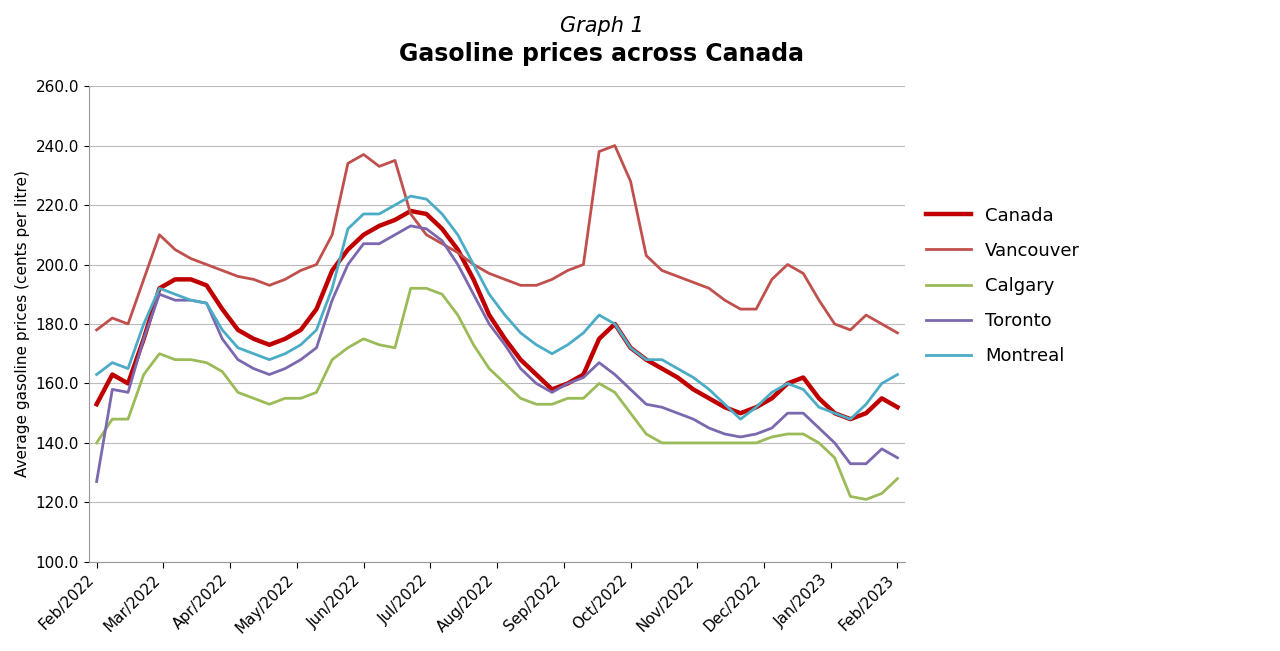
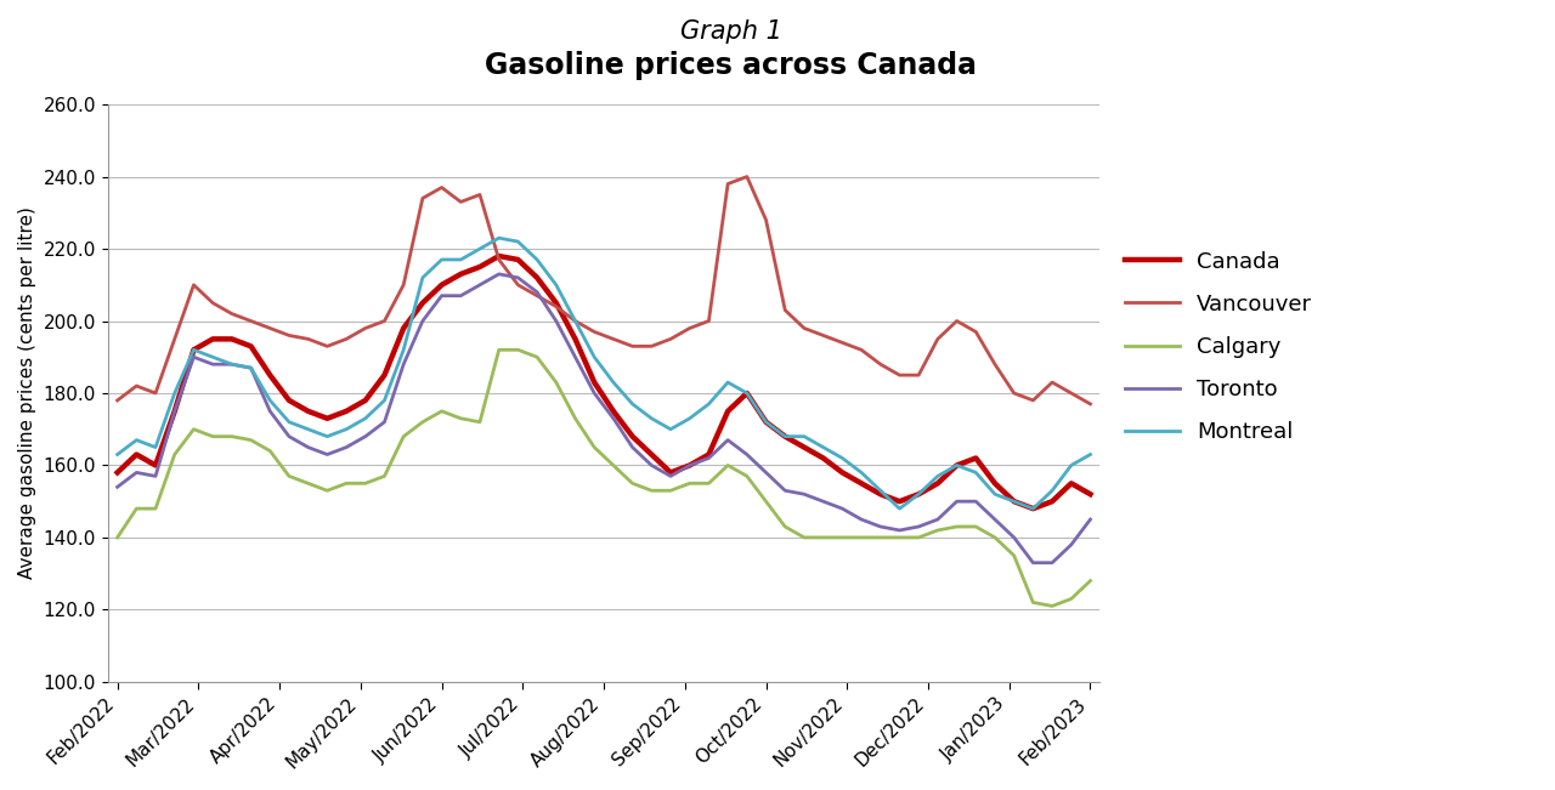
Canada/Feb/2022: 153 -> 158
Toronto/Feb/2022: 127 -> 154
Toronto/Feb/2023: 135 -> 145
